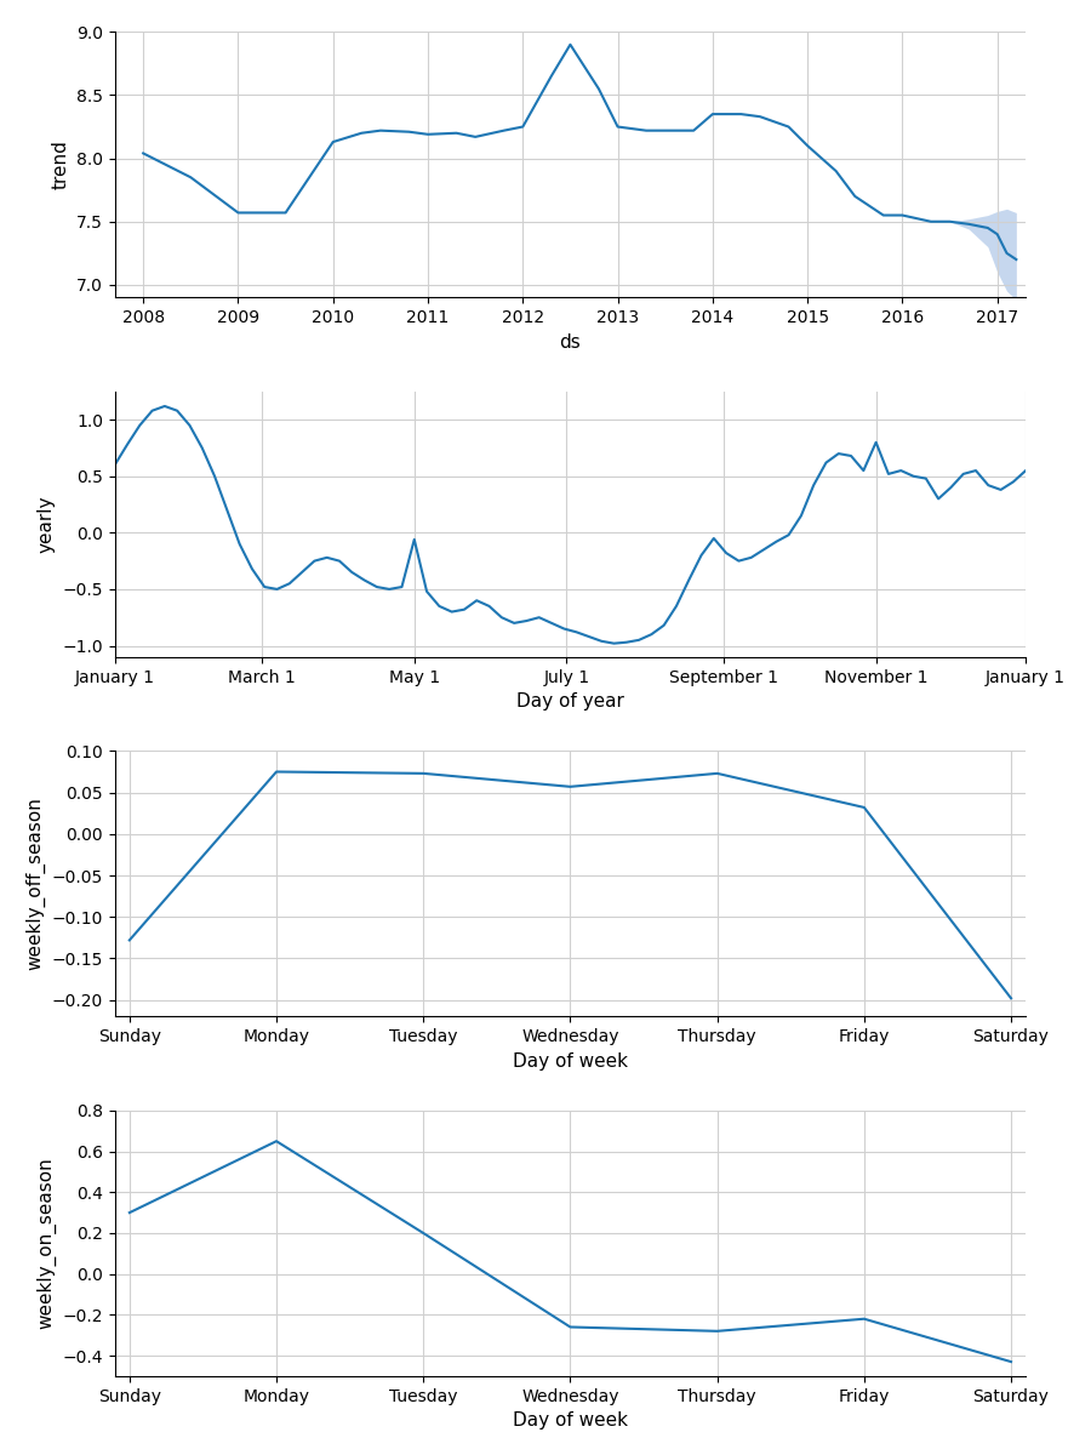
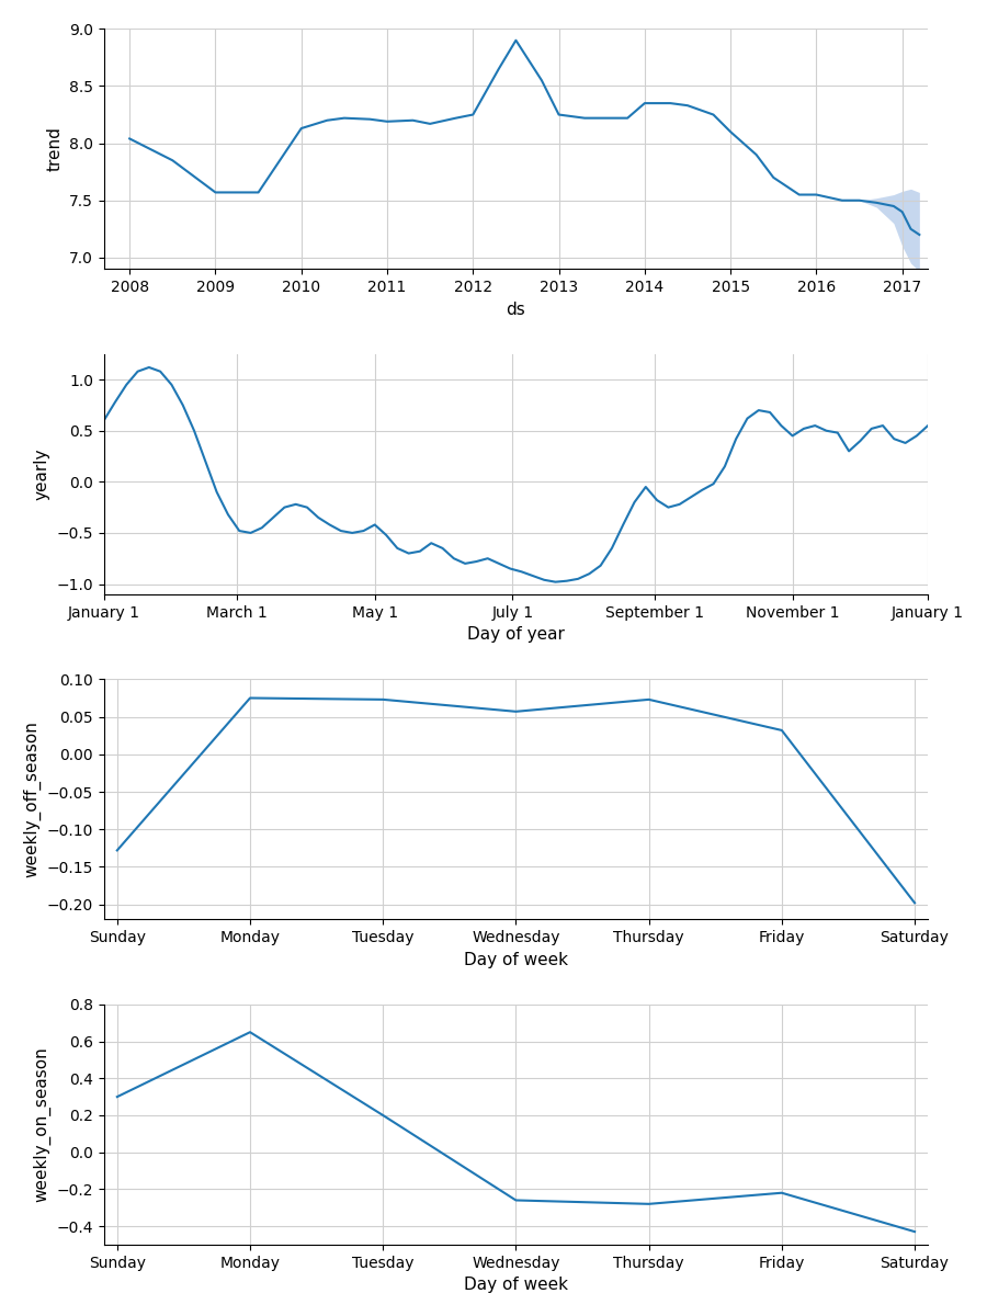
May 1: -0.06 -> -0.42
November 1: 0.80 -> 0.45
